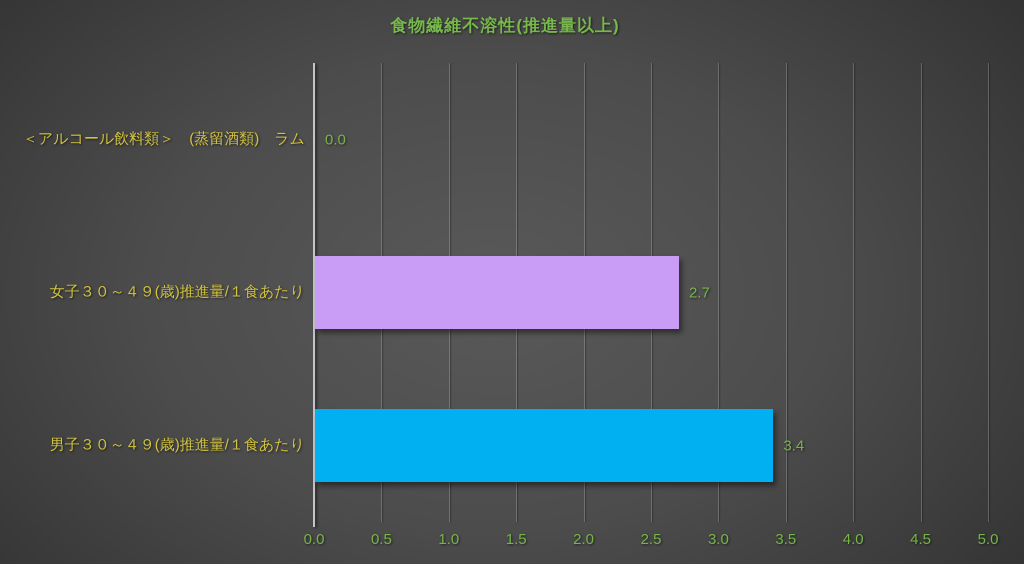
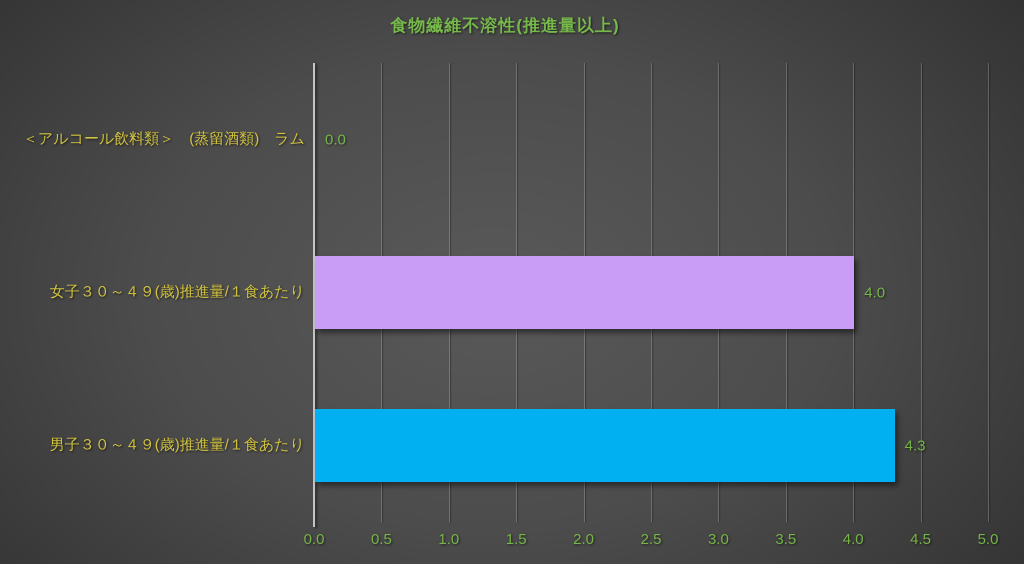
女子３０～４９(歳)推進量/１食あたり: 2.7 -> 4.0
男子３０～４９(歳)推進量/１食あたり: 3.4 -> 4.3
